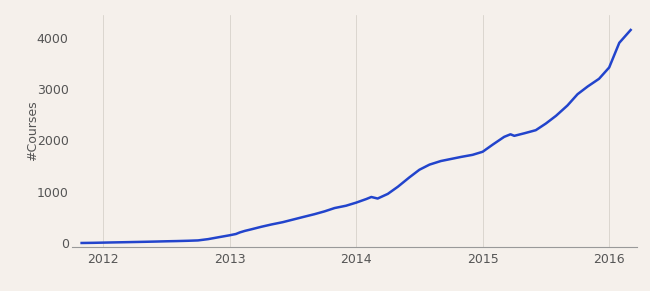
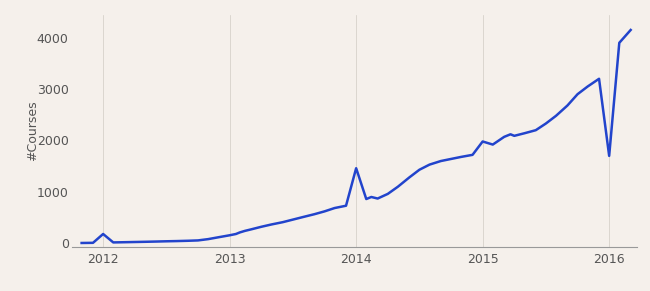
2012: 10 -> 180
2014: 790 -> 1460
2015: 1780 -> 1980
2016: 3420 -> 1700
